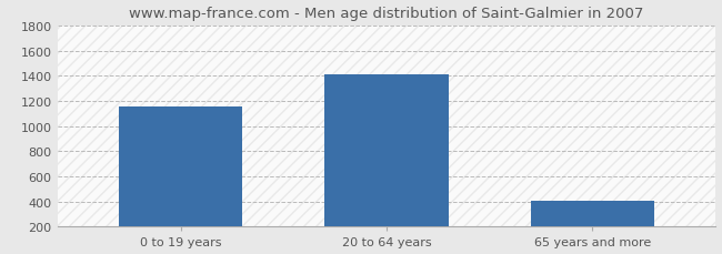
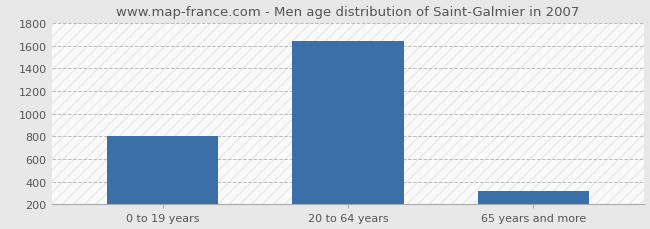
0 to 19 years: 1160 -> 800
20 to 64 years: 1410 -> 1640
65 years and more: 410 -> 320
